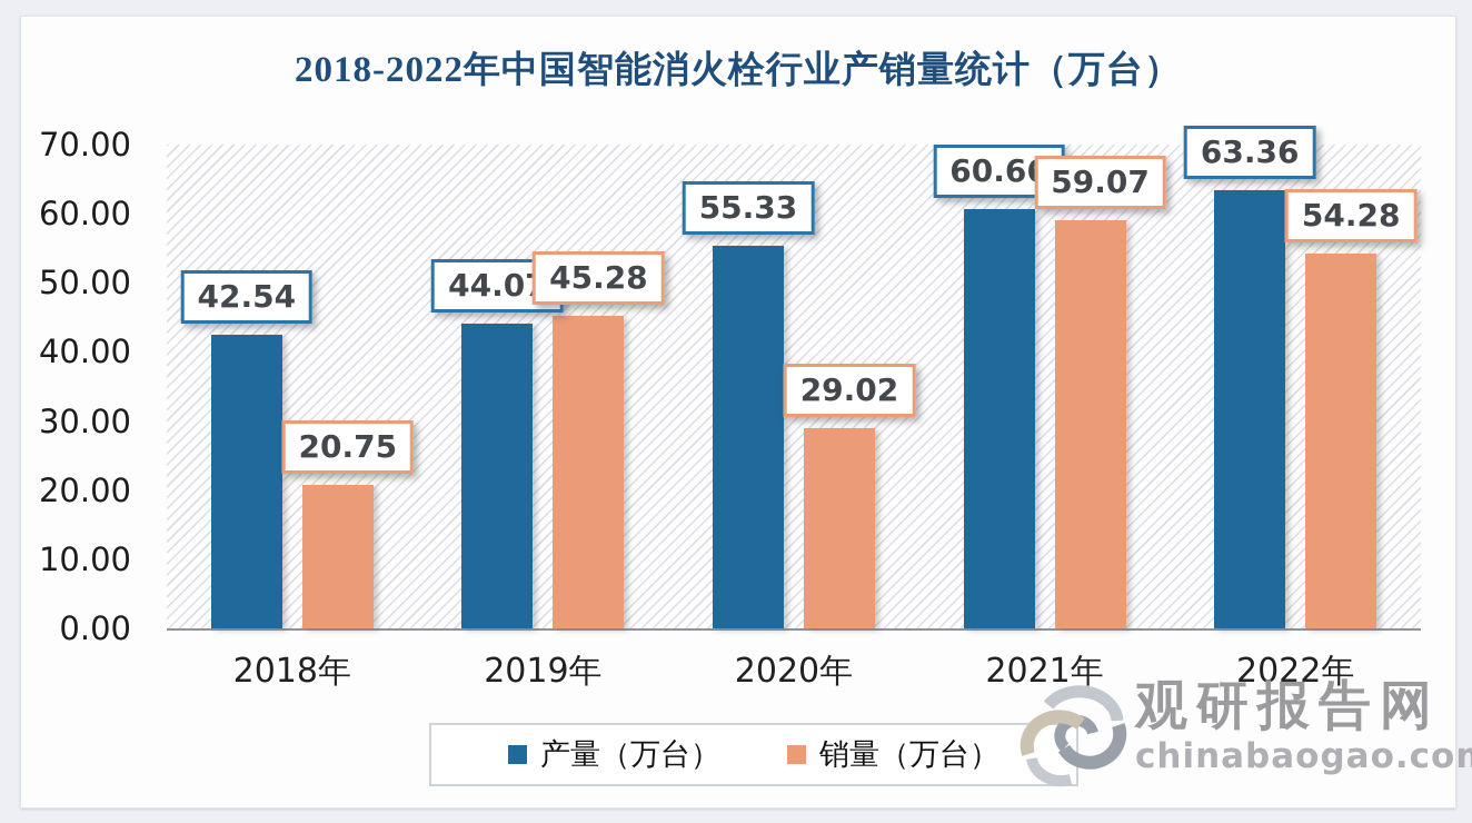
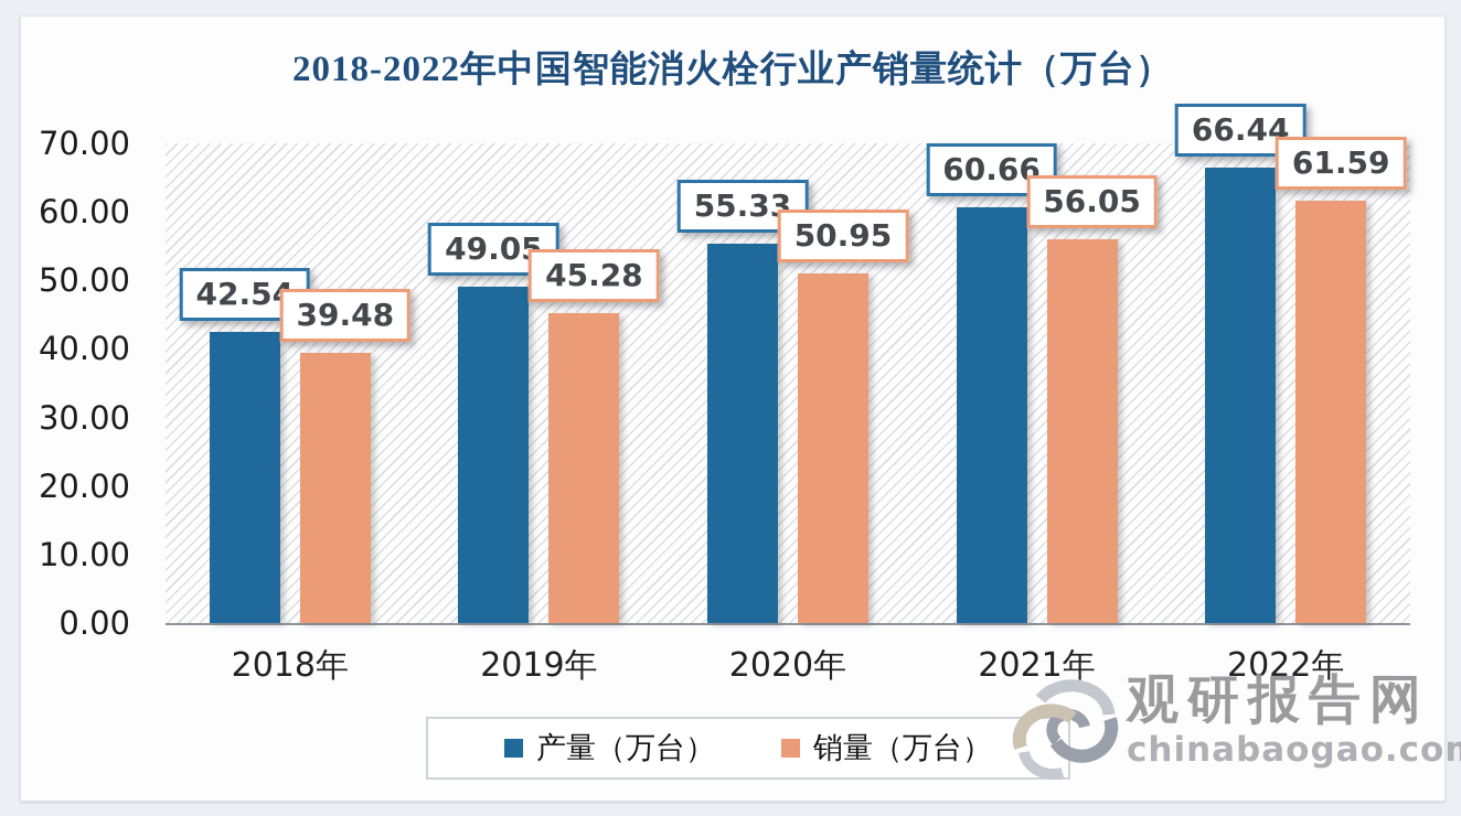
销量（万台）/2018年: 20.75 -> 39.48
产量（万台）/2019年: 44.07 -> 49.05
销量（万台）/2020年: 29.02 -> 50.95
销量（万台）/2021年: 59.07 -> 56.05
产量（万台）/2022年: 63.36 -> 66.44
销量（万台）/2022年: 54.28 -> 61.59
